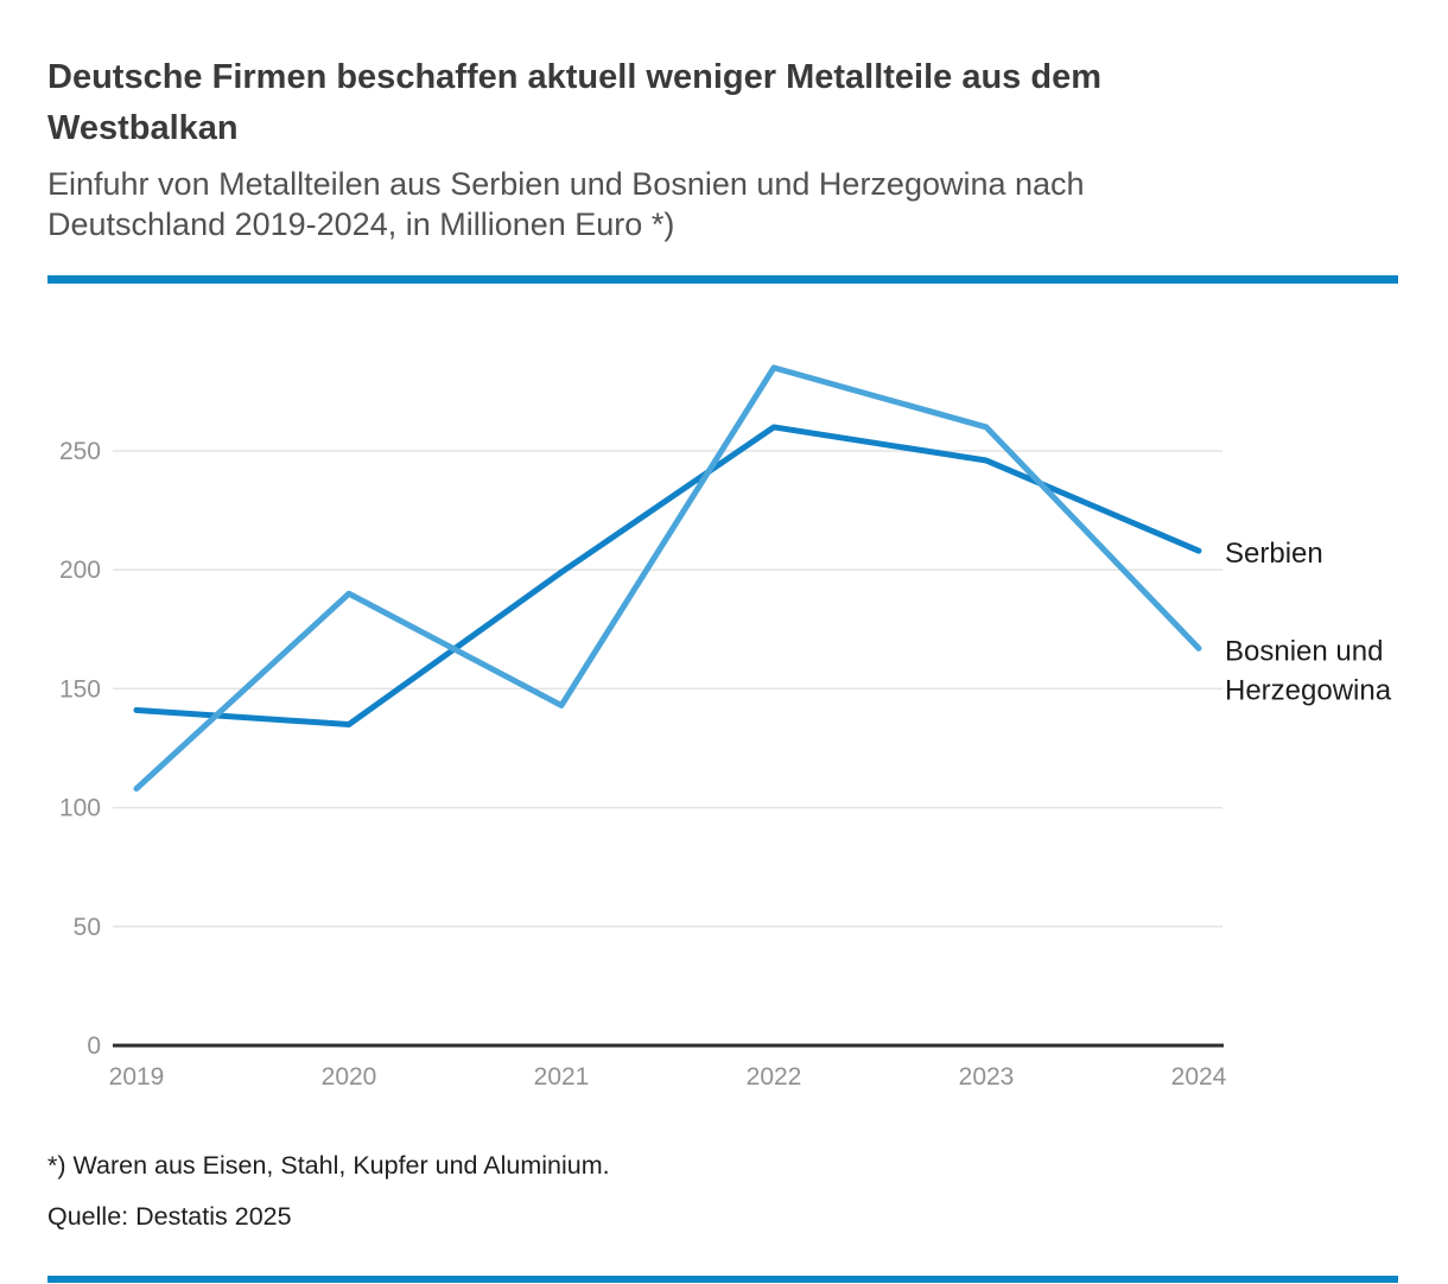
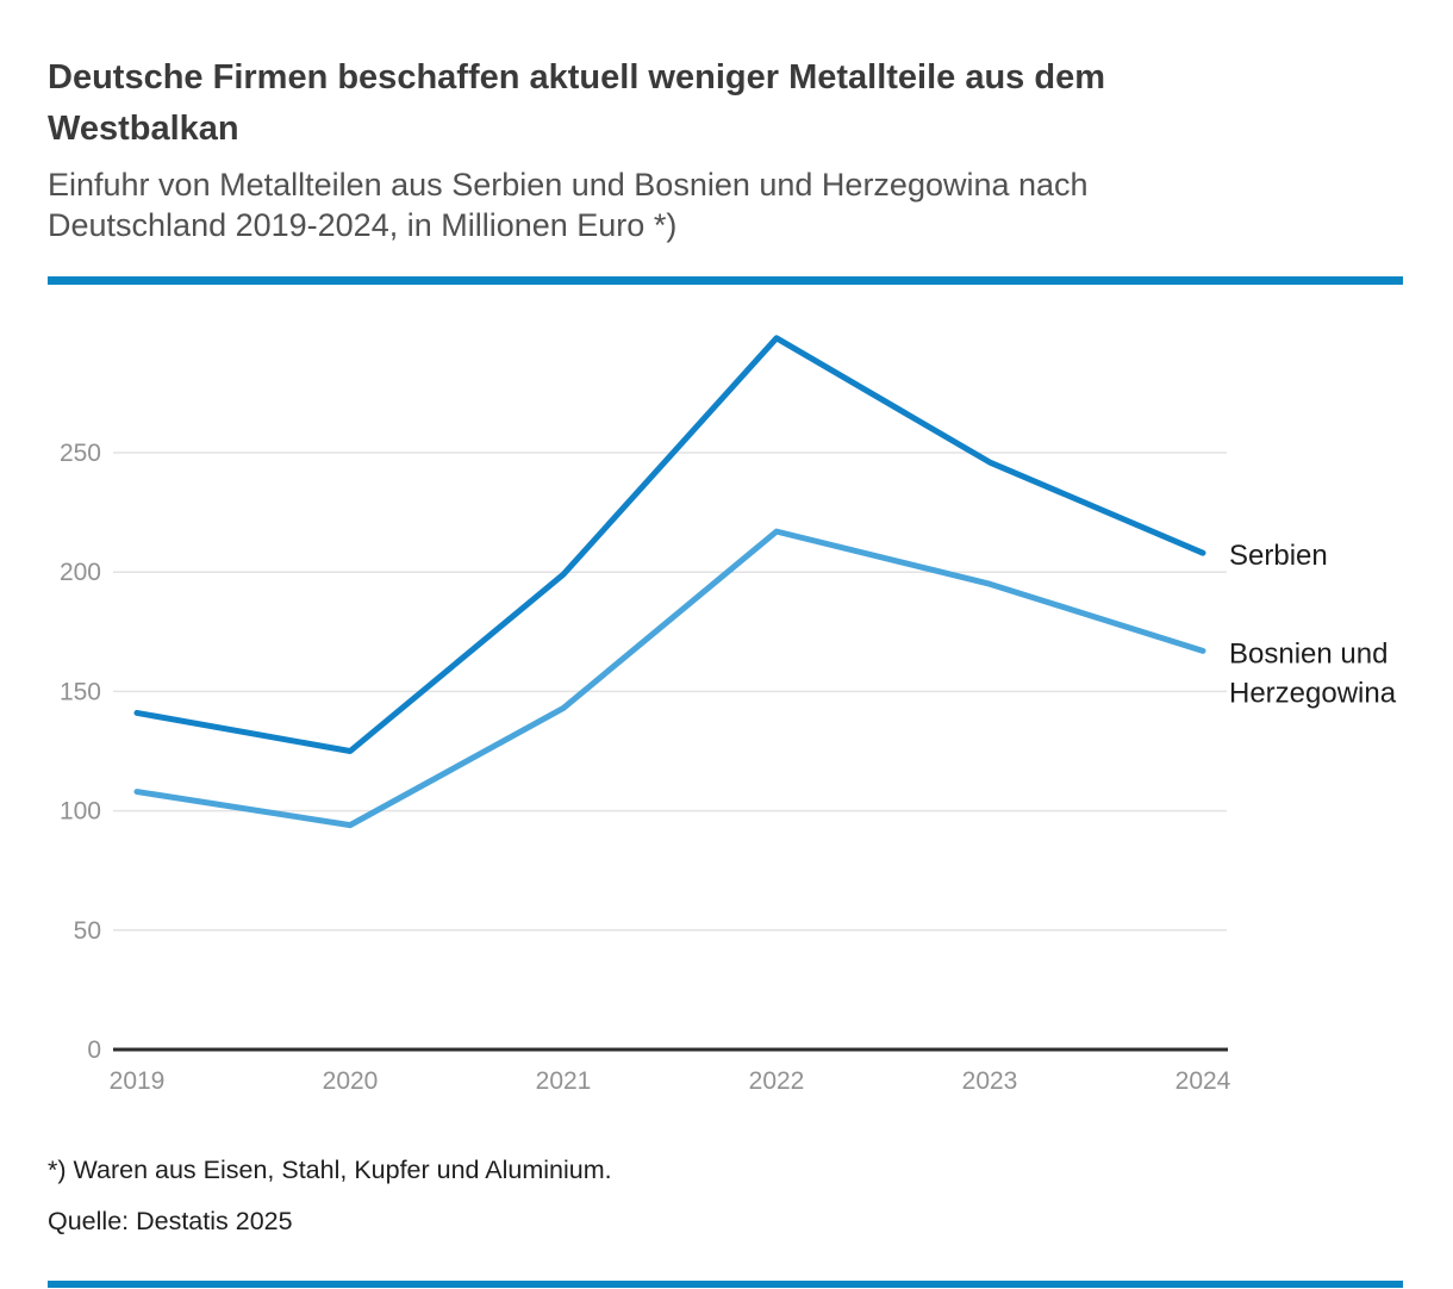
Serbien/2020: 135 -> 125
Bosnien und Herzegowina/2020: 190 -> 94
Serbien/2022: 260 -> 298
Bosnien und Herzegowina/2022: 285 -> 217
Bosnien und Herzegowina/2023: 260 -> 195
